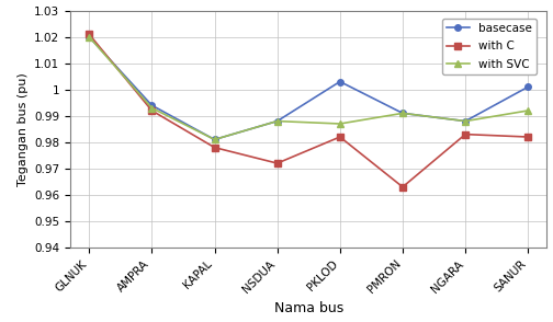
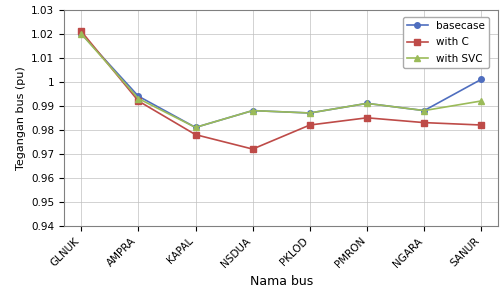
basecase/PKLOD: 1.003 -> 0.987
with C/PMRON: 0.963 -> 0.985
